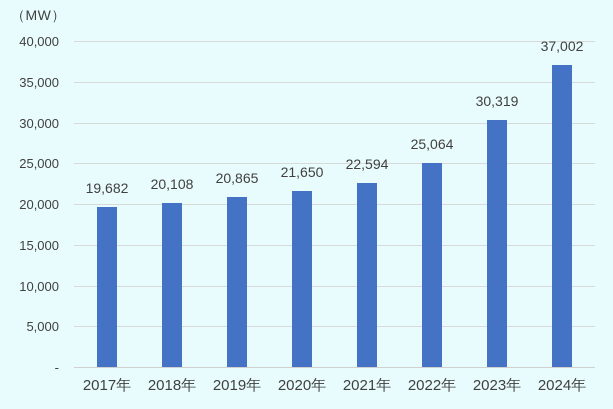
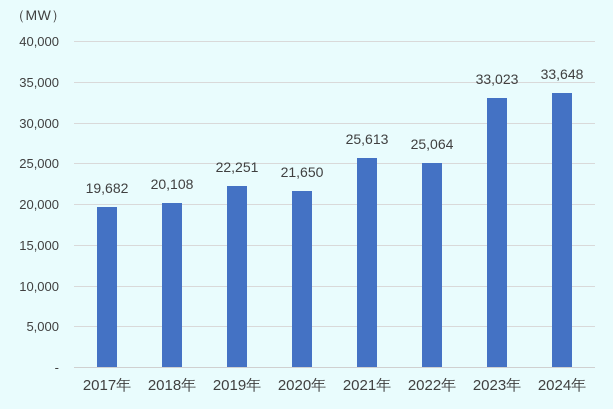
2019年: 20,865 -> 22,251
2021年: 22,594 -> 25,613
2023年: 30,319 -> 33,023
2024年: 37,002 -> 33,648
